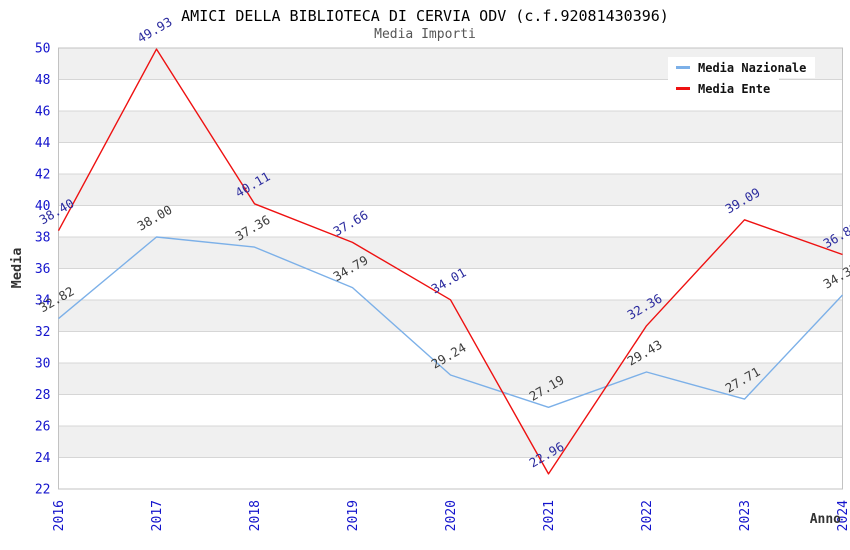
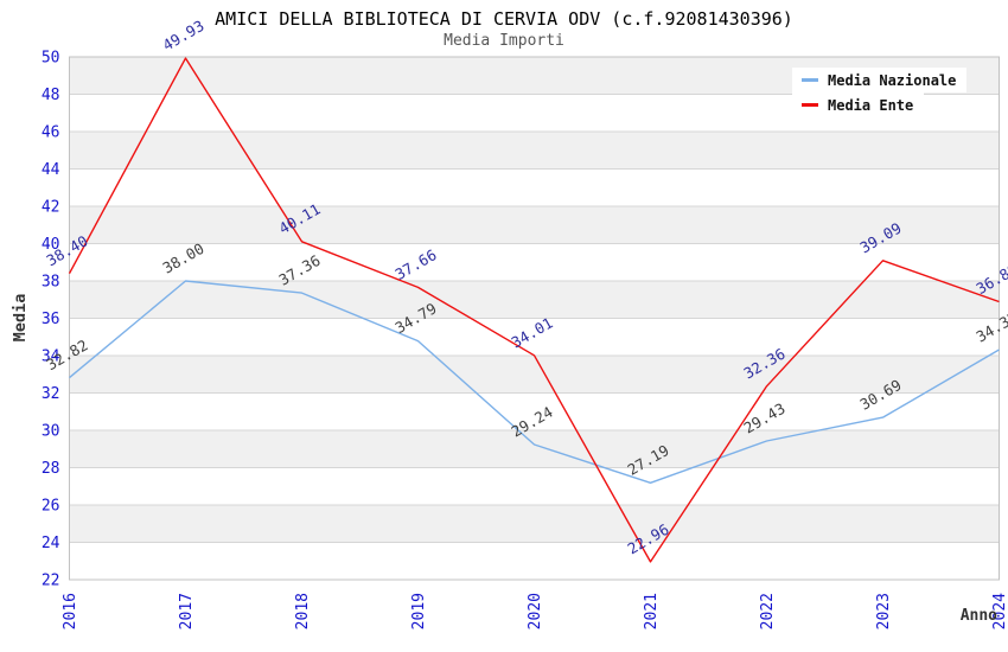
Media Nazionale/2023: 27.71 -> 30.69
